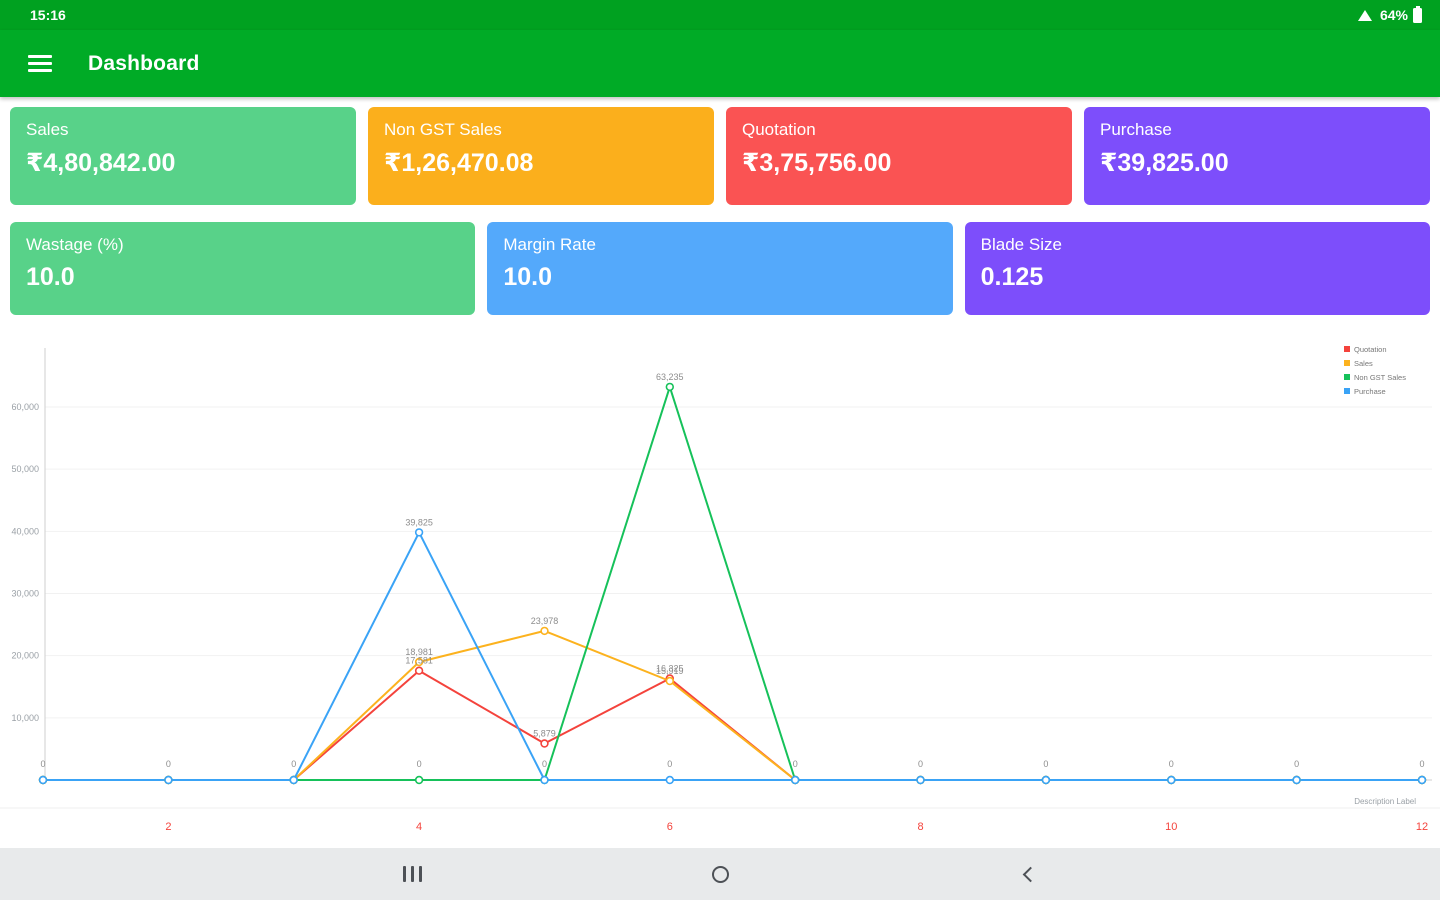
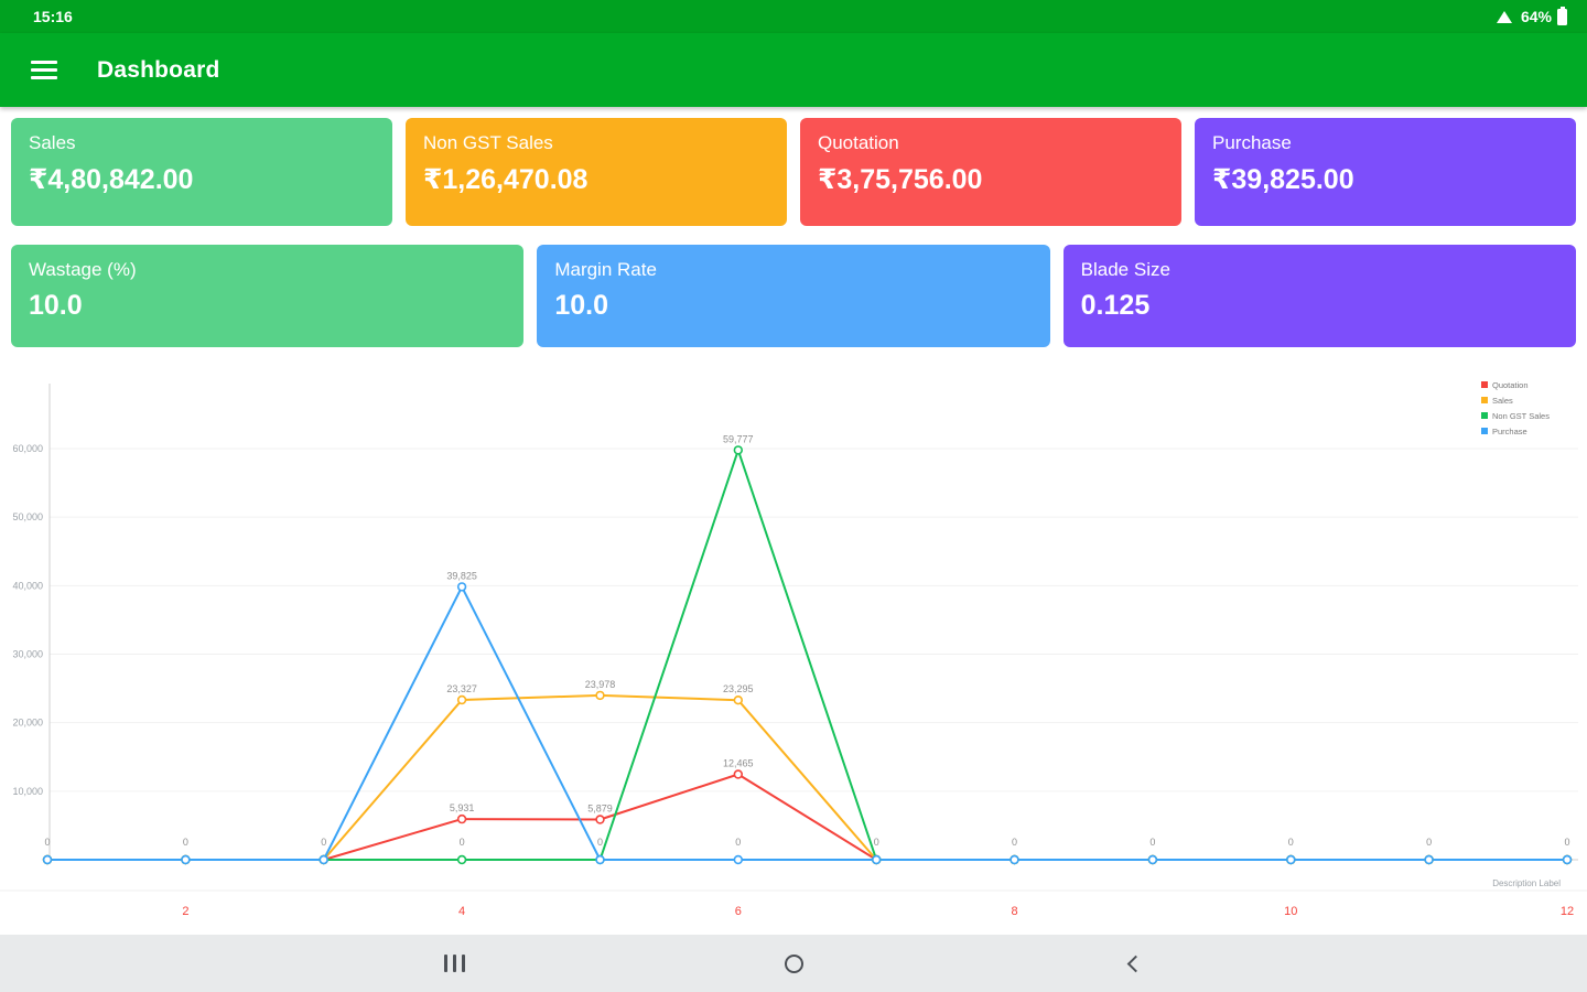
Quotation/4: 17,581 -> 5,931
Sales/4: 18,981 -> 23,327
Quotation/6: 16,325 -> 12,465
Sales/6: 15,919 -> 23,295
Non GST Sales/6: 63,235 -> 59,777
